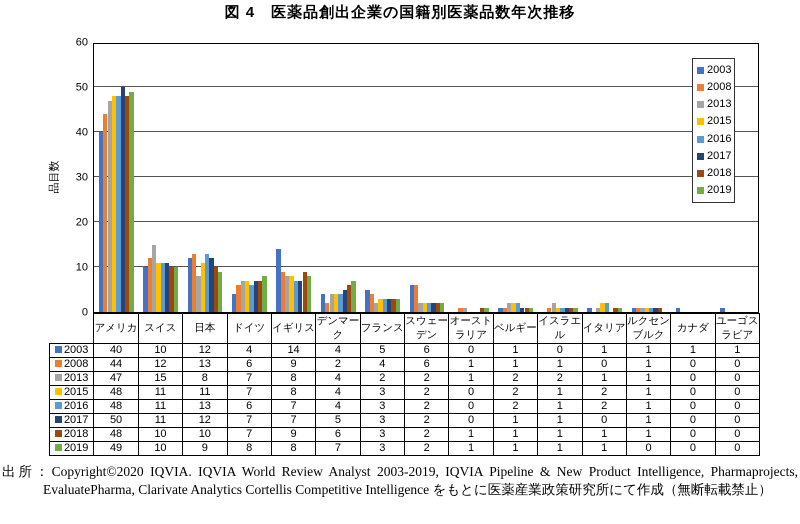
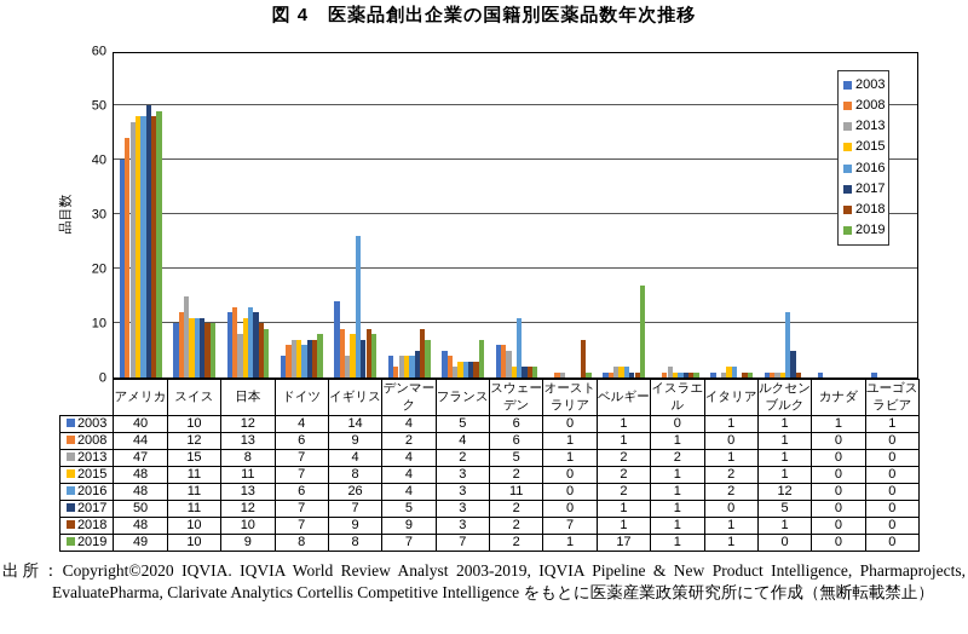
2013/イギリス: 8 -> 4
2016/イギリス: 7 -> 26
2018/デンマーク: 6 -> 9
2019/フランス: 3 -> 7
2013/スウェーデン: 2 -> 5
2016/スウェーデン: 2 -> 11
2018/オーストラリア: 1 -> 7
2019/ベルギー: 1 -> 17
2016/ルクセンブルク: 1 -> 12
2017/ルクセンブルク: 1 -> 5
